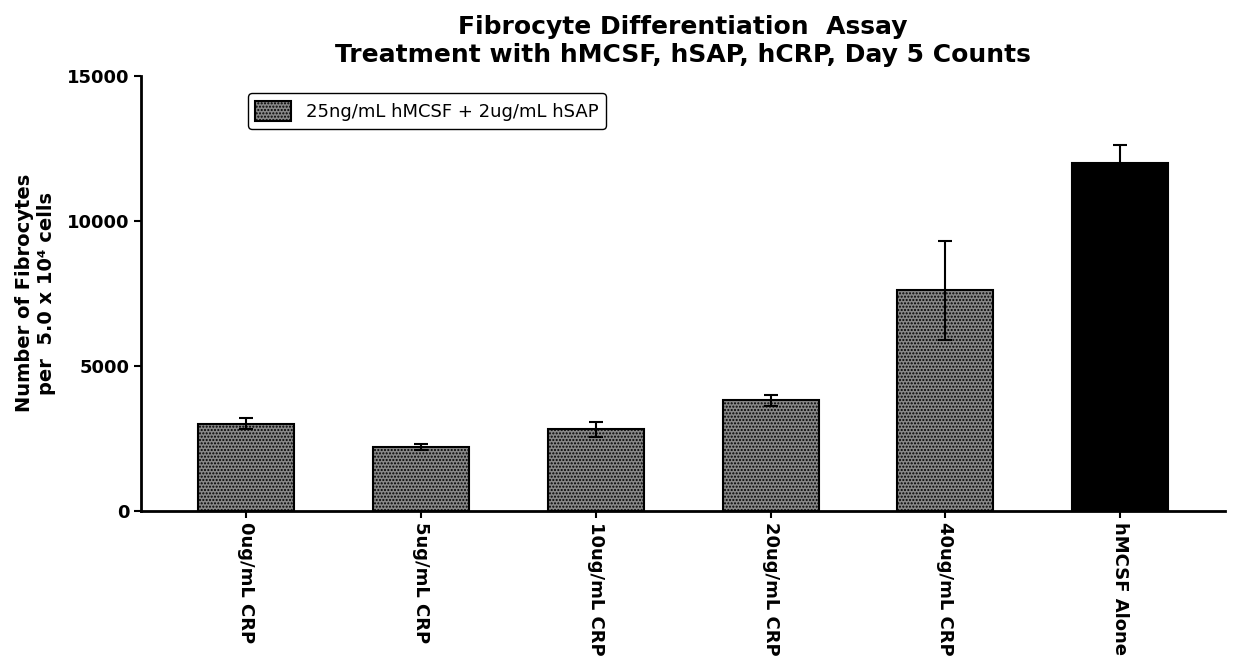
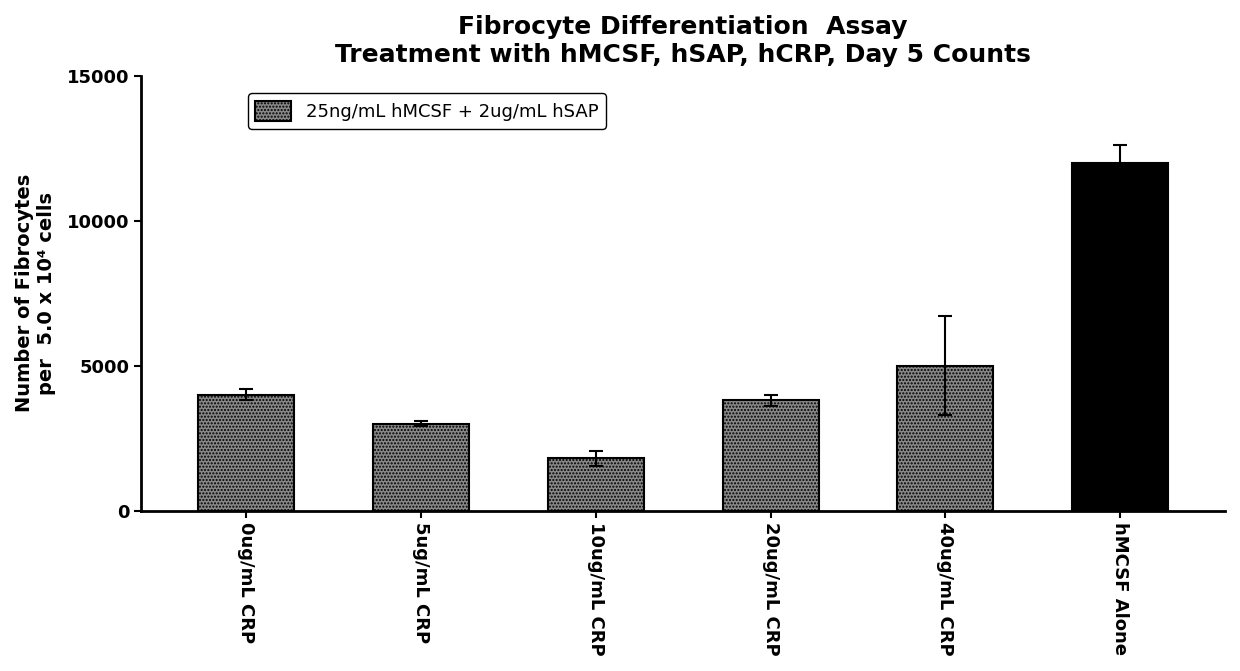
0ug/mL CRP: 3000 -> 4000
5ug/mL CRP: 2200 -> 3000
10ug/mL CRP: 2800 -> 1800
40ug/mL CRP: 7600 -> 5000
